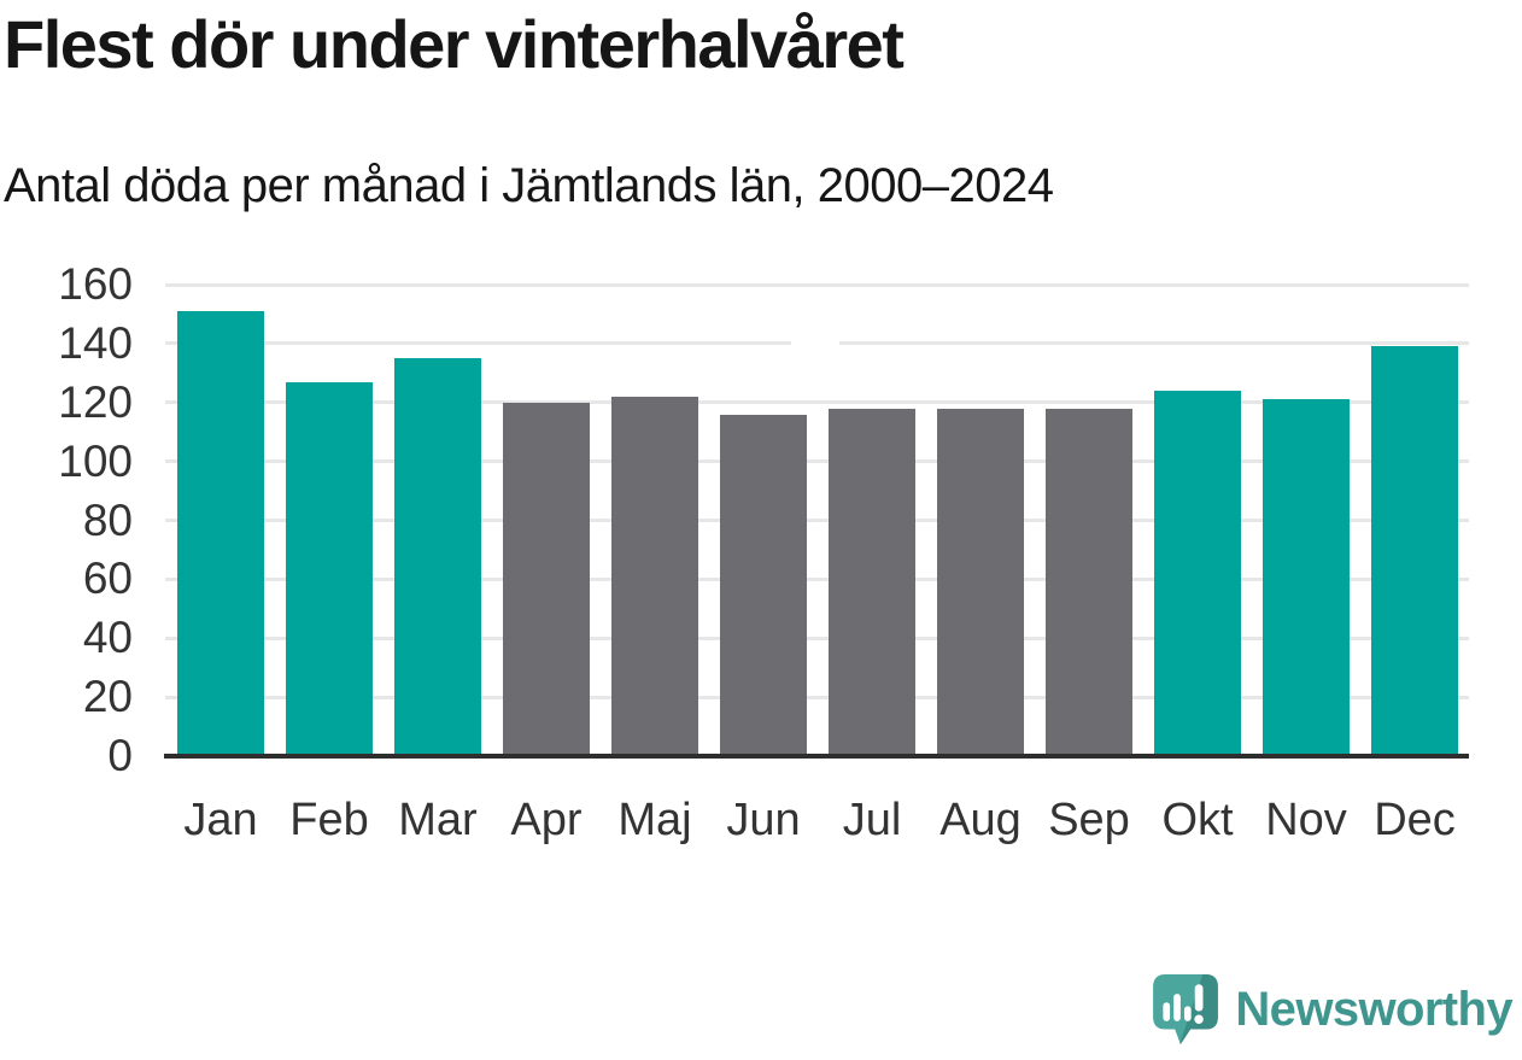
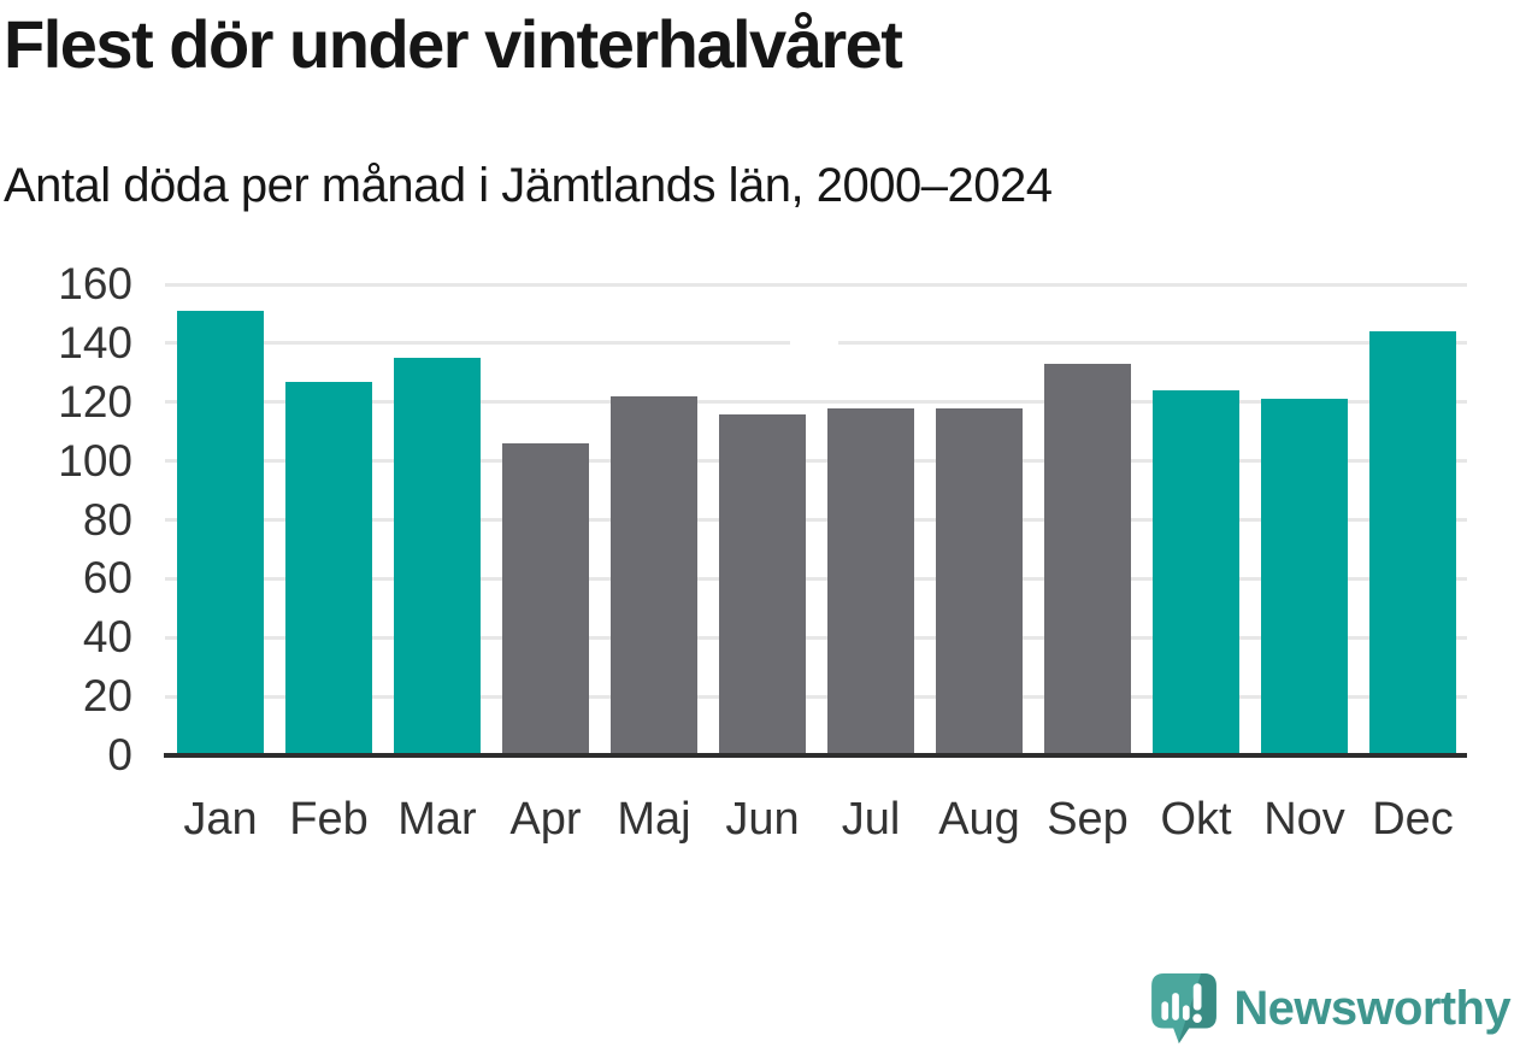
Apr: 120 -> 106
Sep: 118 -> 133
Dec: 139 -> 144
